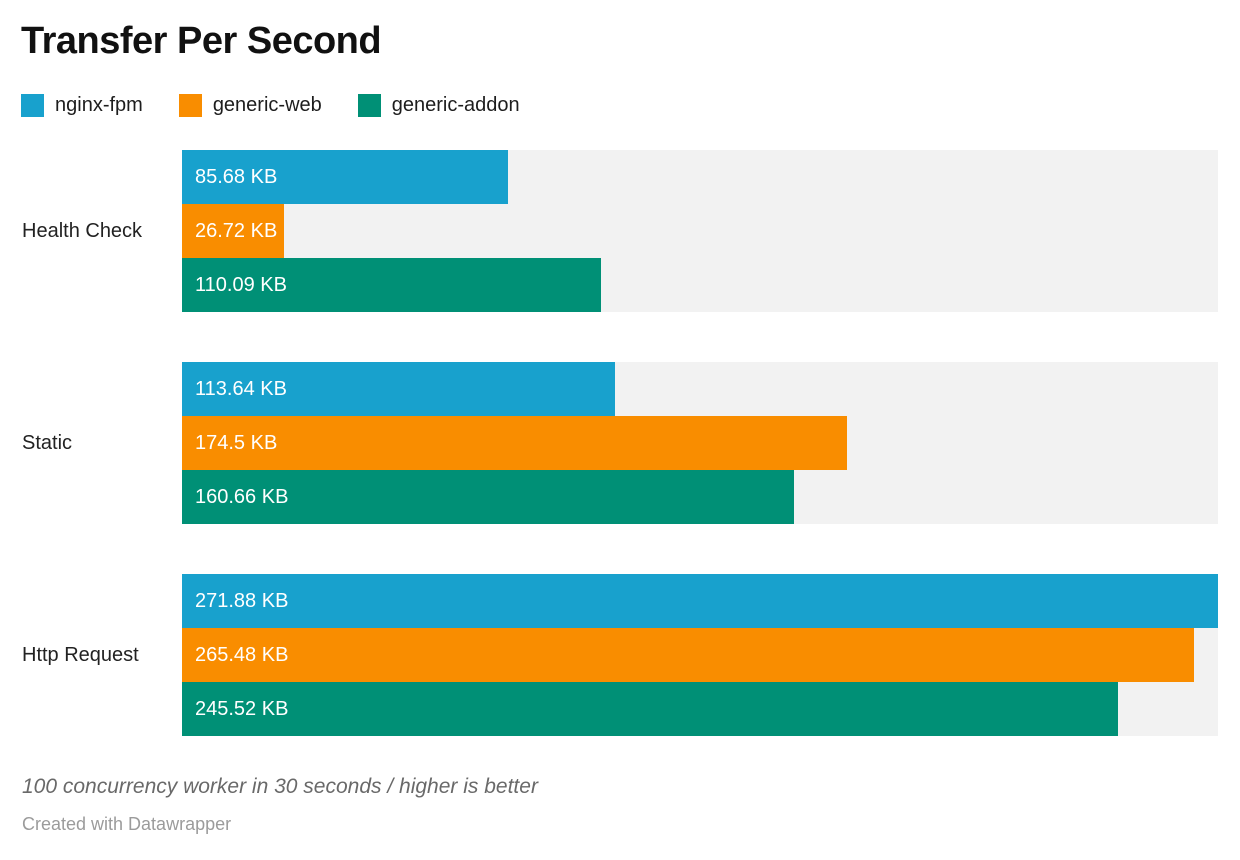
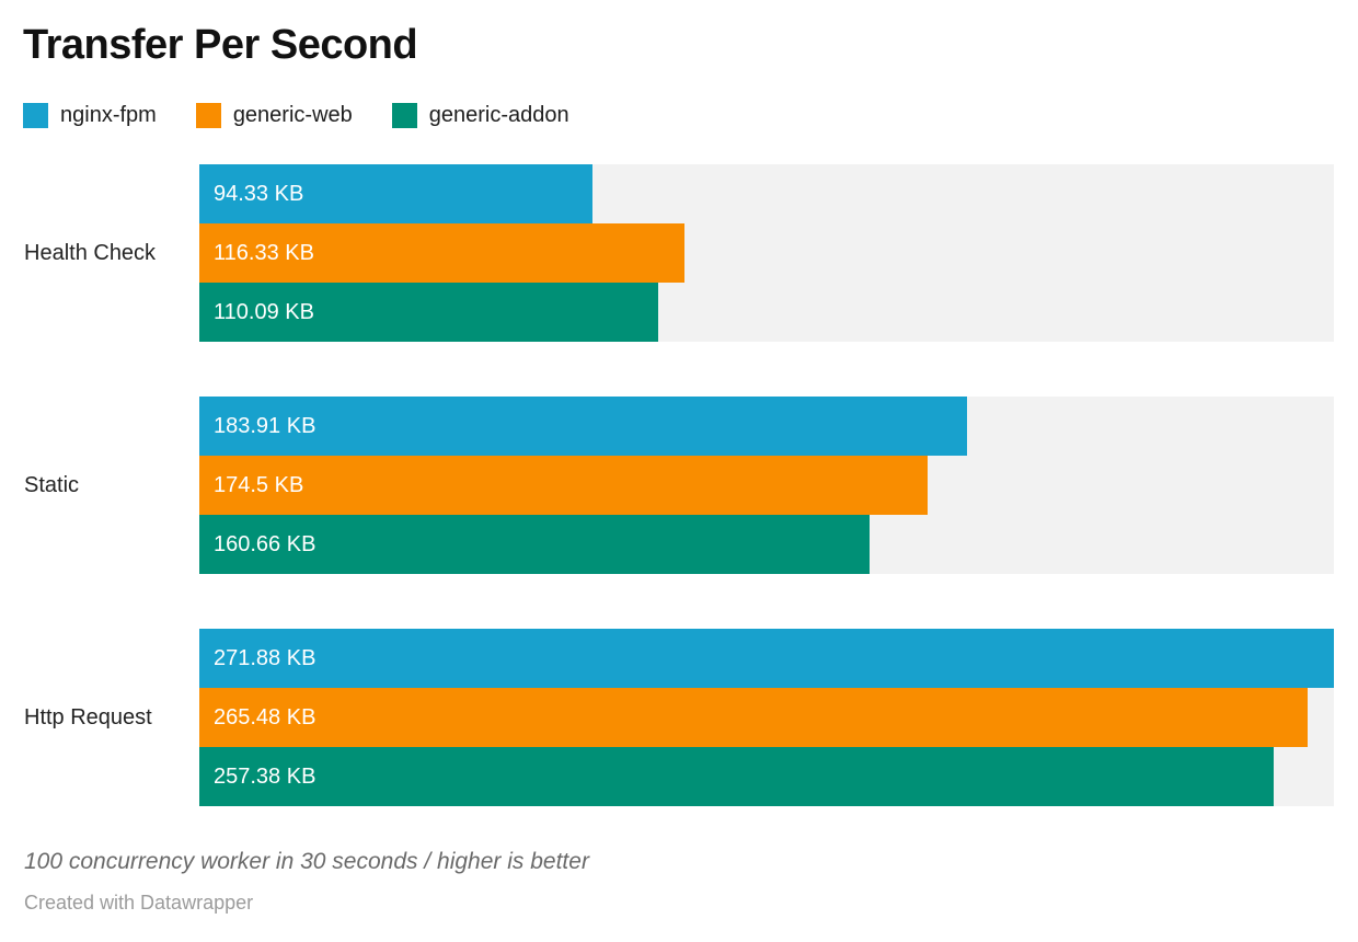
nginx-fpm/Health Check: 85.68 -> 94.33
generic-web/Health Check: 26.72 -> 116.33
nginx-fpm/Static: 113.64 -> 183.91
generic-addon/Http Request: 245.52 -> 257.38
